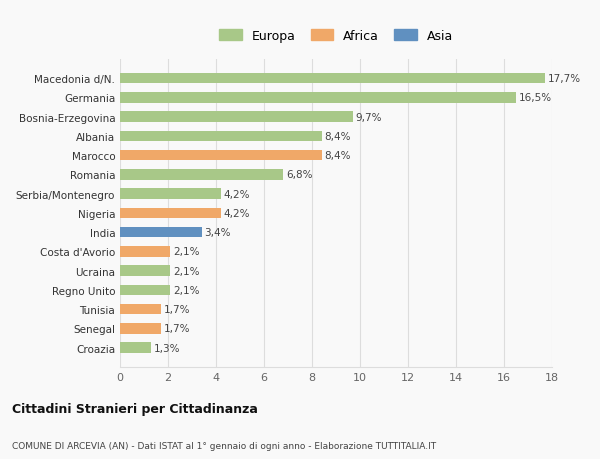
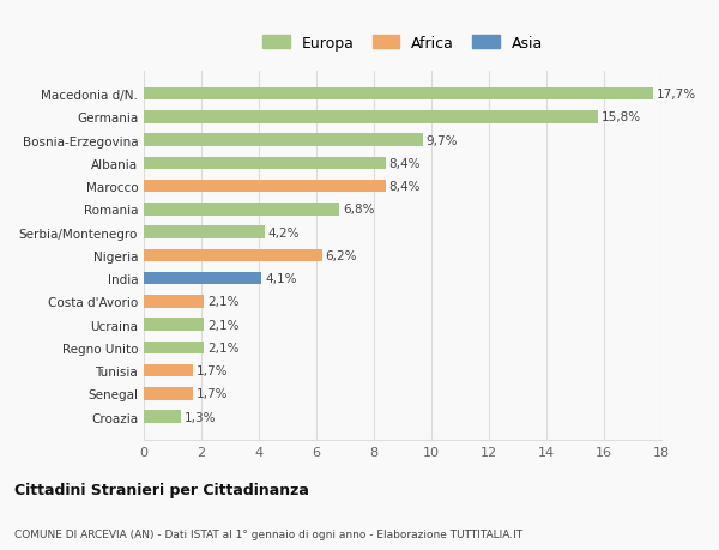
Germania: 16,5% -> 15,8%
Nigeria: 4,2% -> 6,2%
India: 3,4% -> 4,1%
